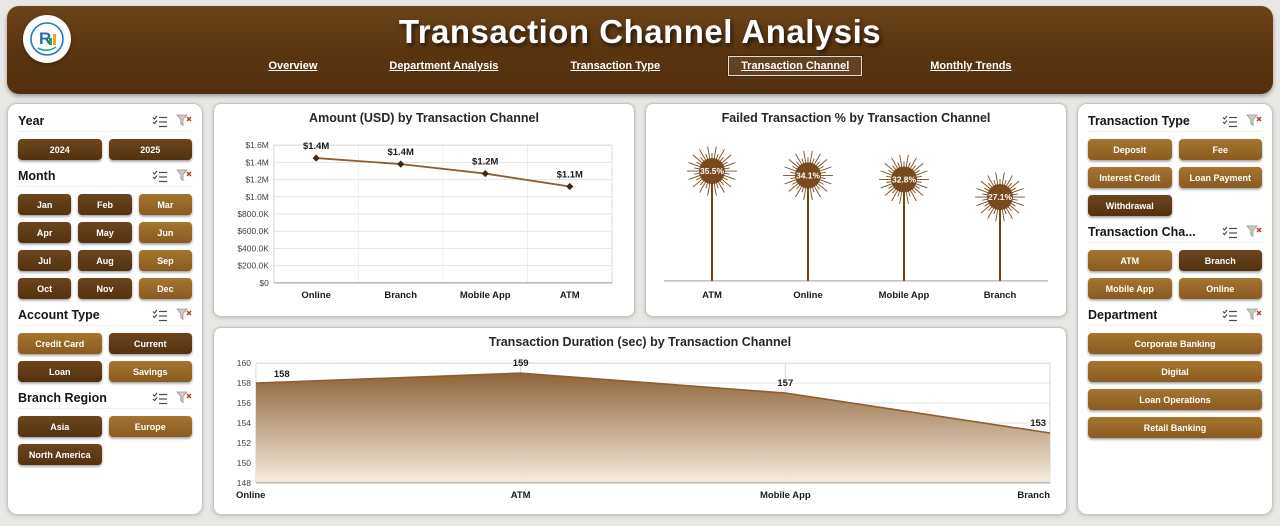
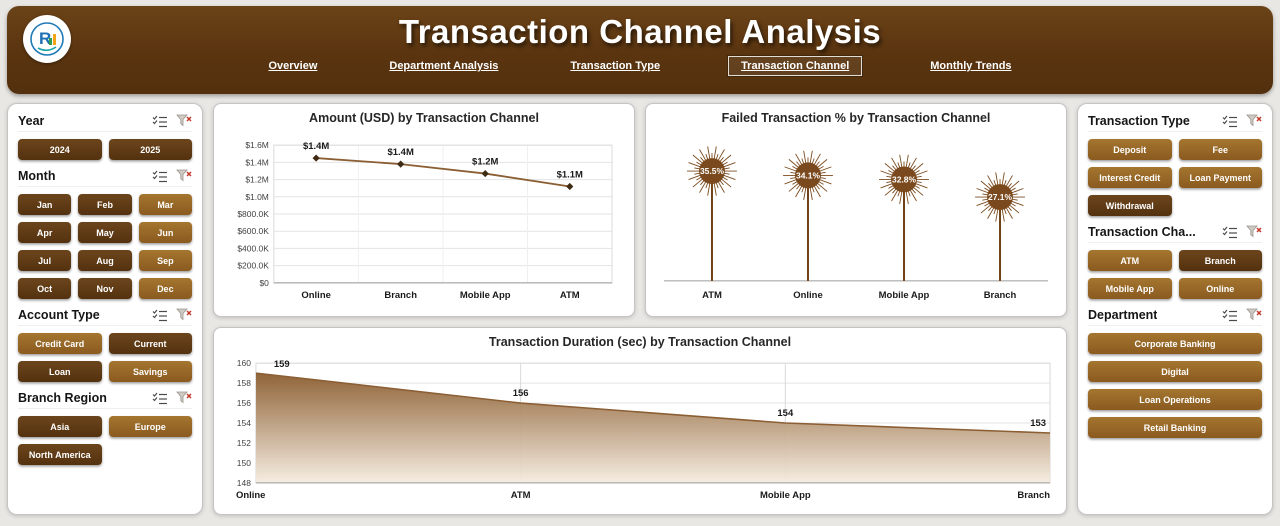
Transaction Duration (sec) by Transaction Channel/Online: 158 -> 159
Transaction Duration (sec) by Transaction Channel/ATM: 159 -> 156
Transaction Duration (sec) by Transaction Channel/Mobile App: 157 -> 154
